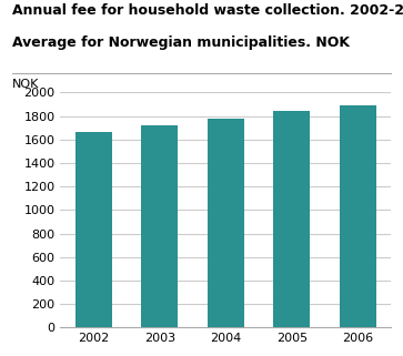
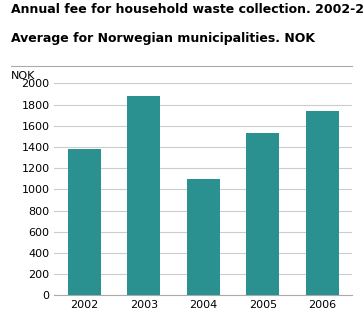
2002: 1660 -> 1380
2003: 1720 -> 1880
2004: 1780 -> 1100
2005: 1840 -> 1530
2006: 1890 -> 1740
